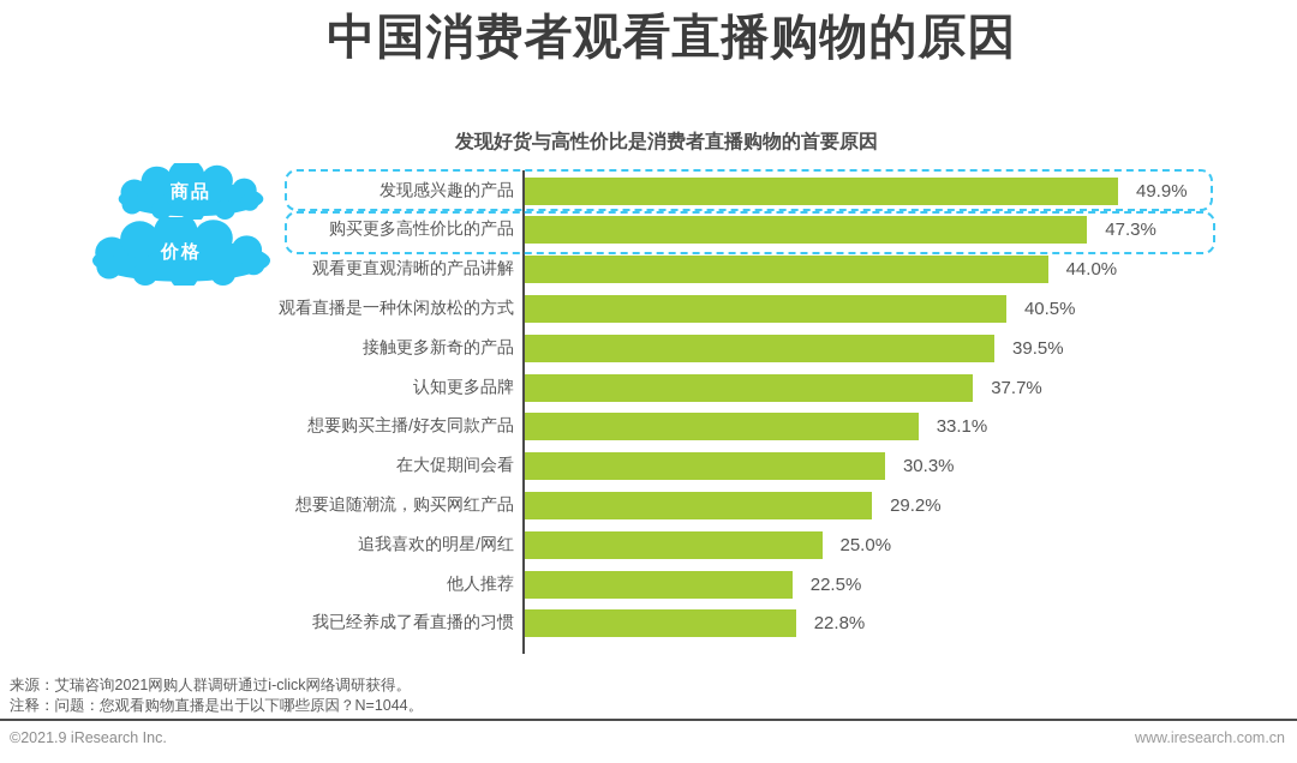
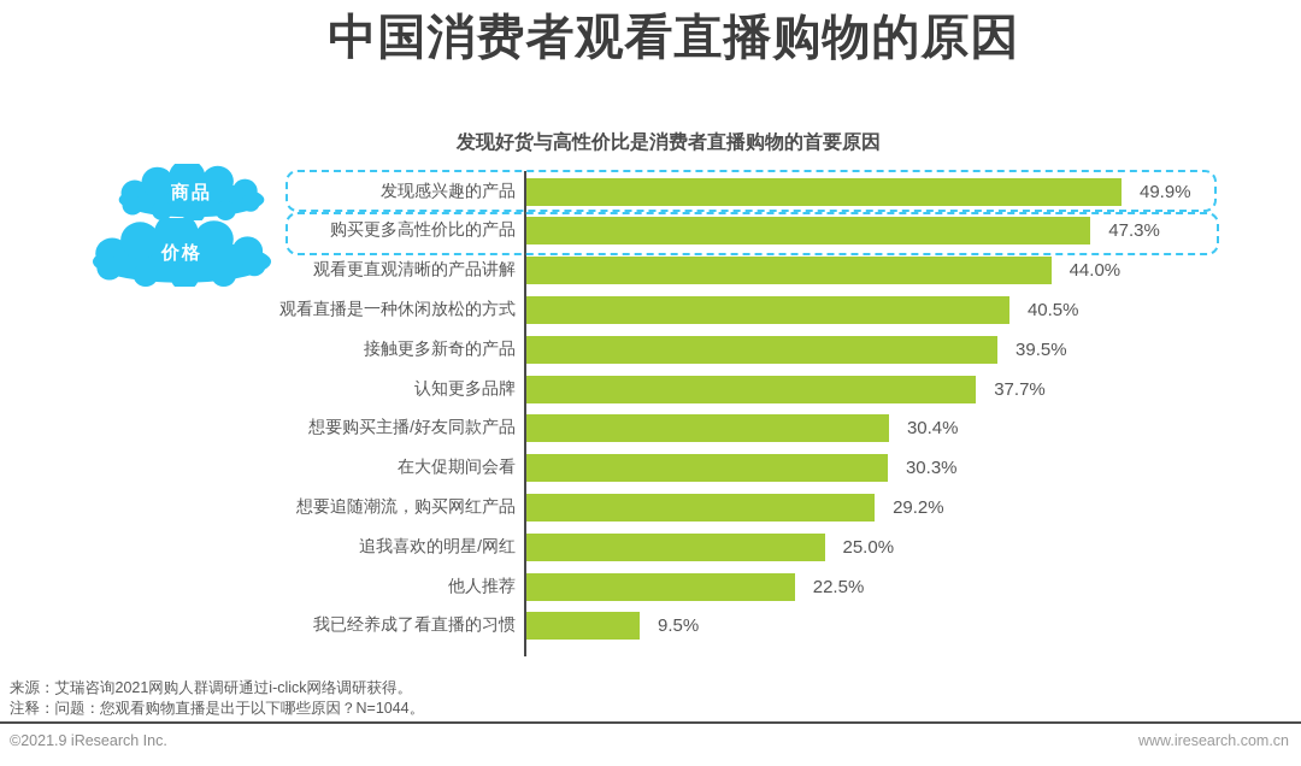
想要购买主播/好友同款产品: 33.1% -> 30.4%
我已经养成了看直播的习惯: 22.8% -> 9.5%
